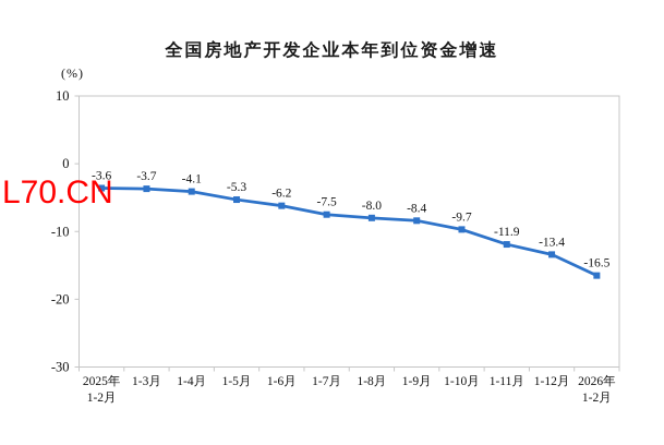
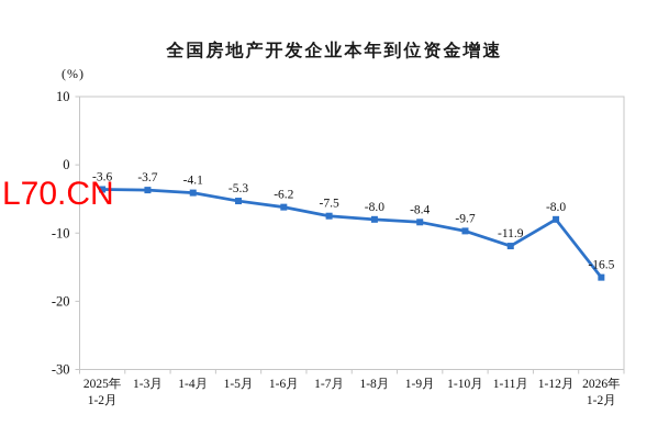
1-12月: -13.4 -> -8.0
